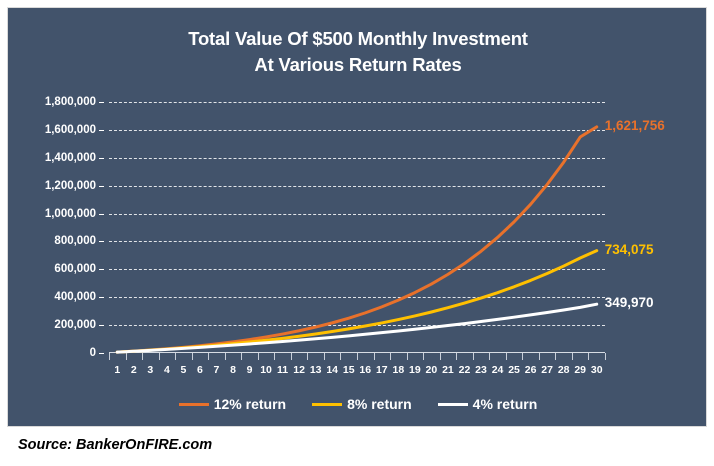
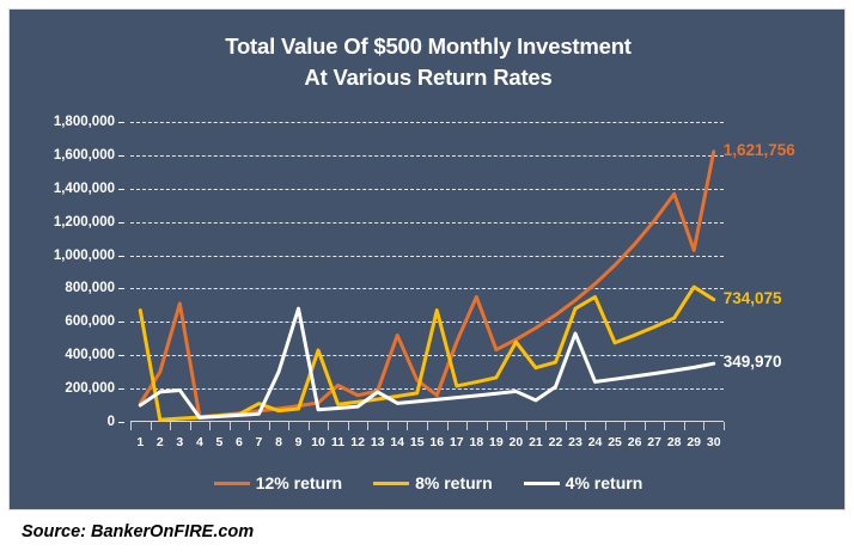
12% return/1: 10000 -> 110000
8% return/1: 10000 -> 670000
4% return/1: 10000 -> 100000
12% return/2: 10000 -> 300000
4% return/2: 10000 -> 180000
12% return/3: 20000 -> 710000
4% return/3: 20000 -> 190000
8% return/7: 60000 -> 110000
4% return/8: 60000 -> 300000
4% return/9: 60000 -> 680000
8% return/10: 90000 -> 430000
12% return/11: 140000 -> 220000
4% return/13: 100000 -> 180000
12% return/14: 220000 -> 520000
12% return/16: 290000 -> 160000
8% return/16: 190000 -> 670000
12% return/17: 330000 -> 480000
12% return/18: 380000 -> 750000
8% return/20: 290000 -> 480000
4% return/21: 200000 -> 130000
8% return/23: 390000 -> 680000
4% return/23: 230000 -> 530000
8% return/24: 430000 -> 750000
12% return/29: 1550000 -> 1030000
8% return/29: 680000 -> 810000
